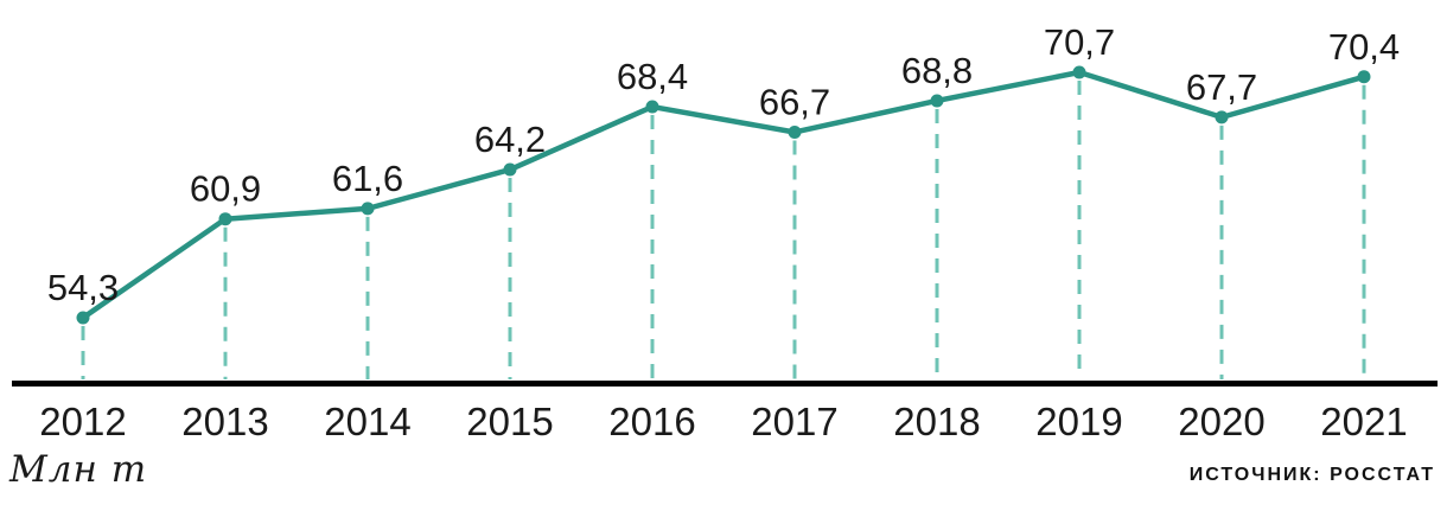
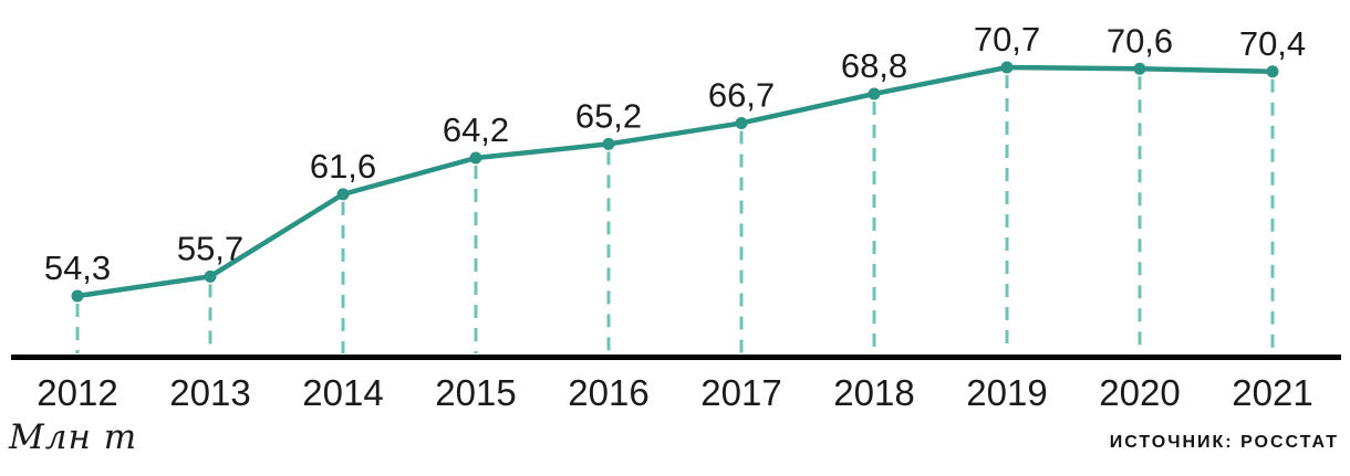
2013: 60,9 -> 55,7
2016: 68,4 -> 65,2
2020: 67,7 -> 70,6
